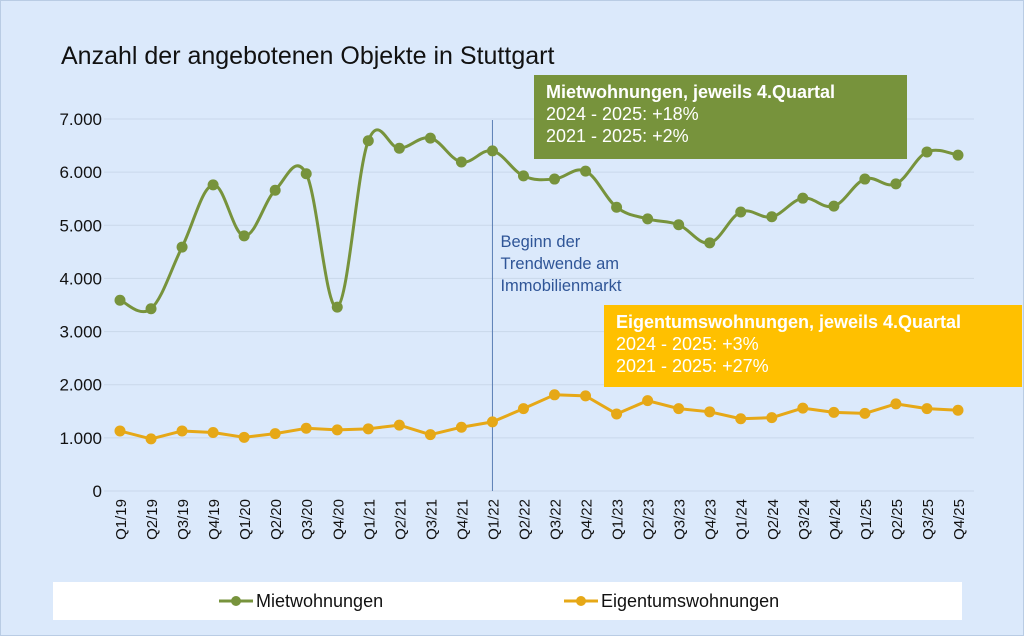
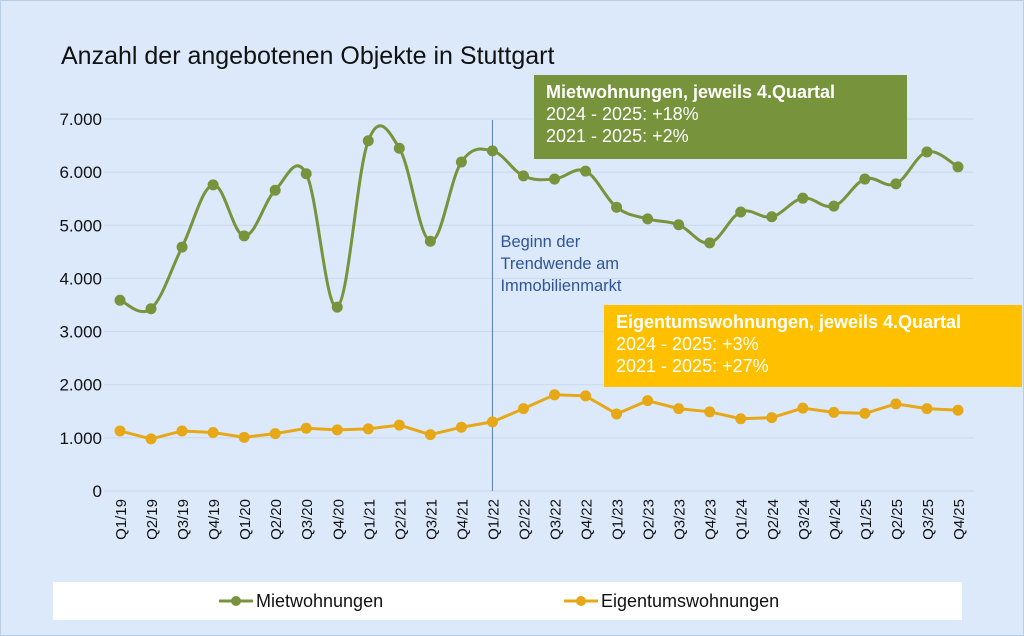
Mietwohnungen/Q3/21: 6600 -> 4700
Mietwohnungen/Q4/25: 6300 -> 6100
